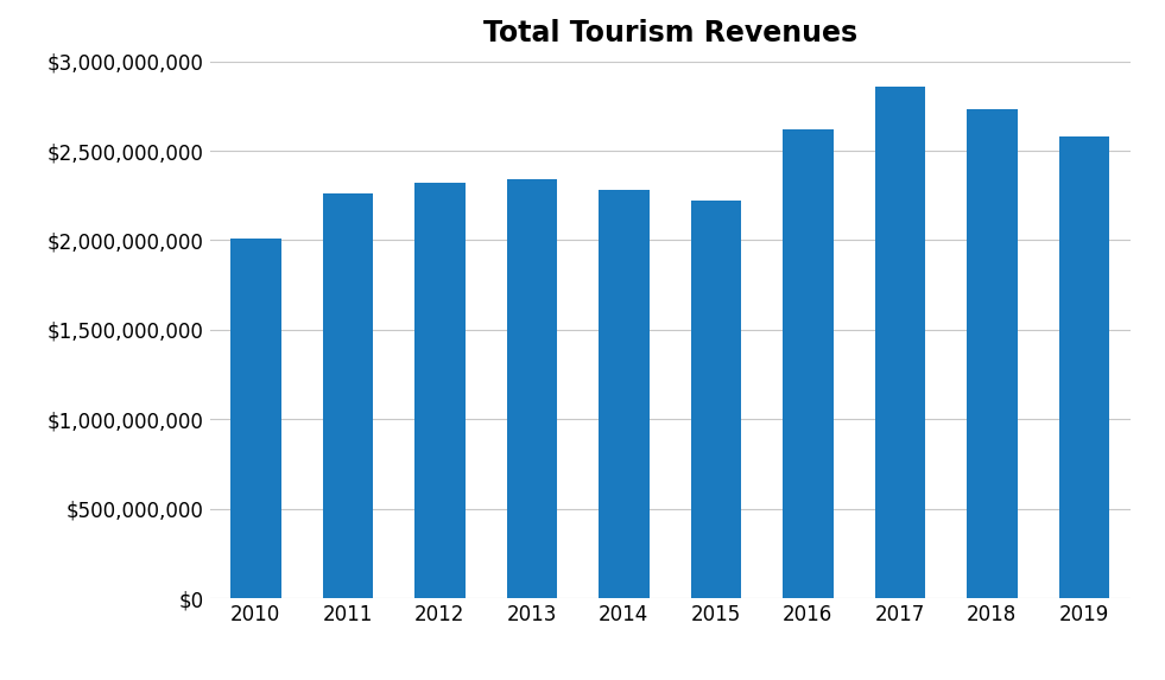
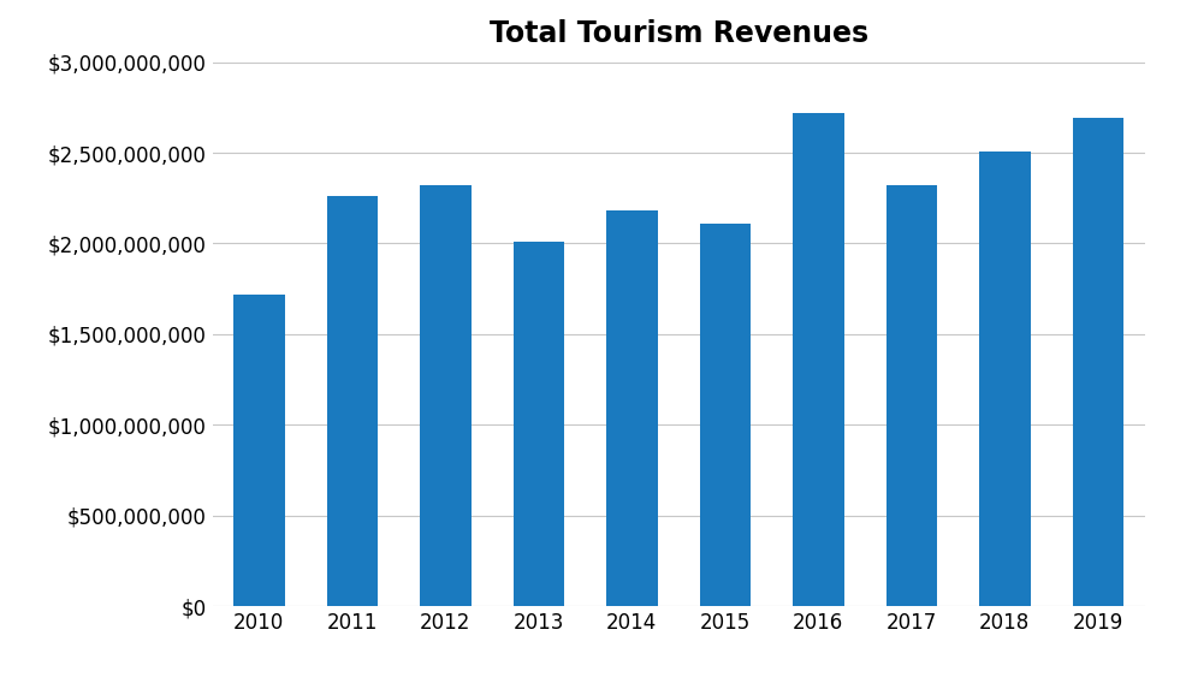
2010: $2,010,000,000 -> $1,720,000,000
2013: $2,340,000,000 -> $2,010,000,000
2014: $2,280,000,000 -> $2,180,000,000
2015: $2,220,000,000 -> $2,110,000,000
2016: $2,620,000,000 -> $2,720,000,000
2017: $2,860,000,000 -> $2,320,000,000
2018: $2,730,000,000 -> $2,510,000,000
2019: $2,580,000,000 -> $2,690,000,000
